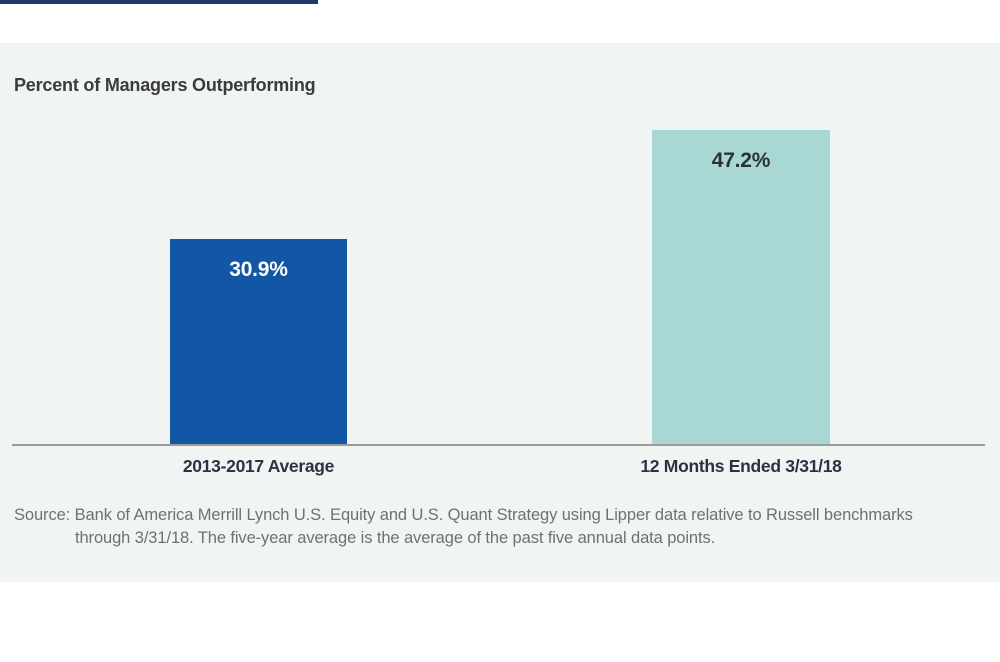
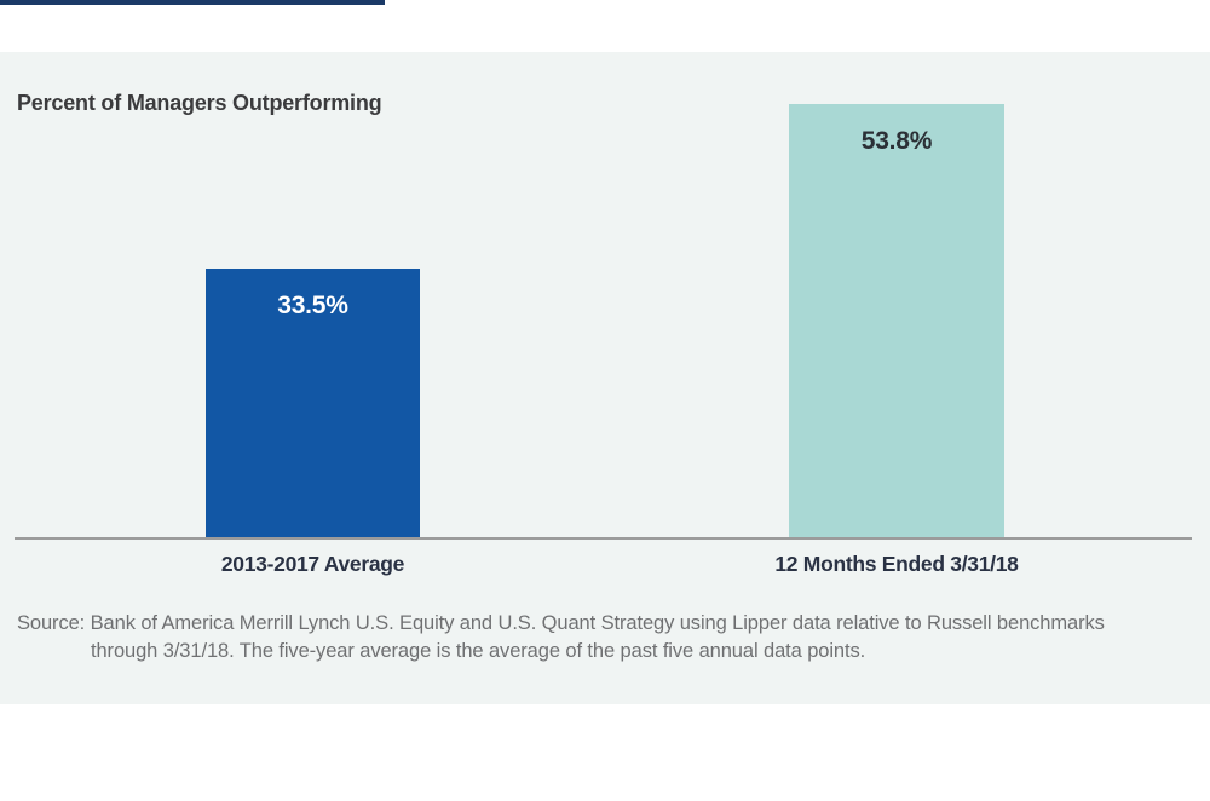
2013-2017 Average: 30.9% -> 33.5%
12 Months Ended 3/31/18: 47.2% -> 53.8%
